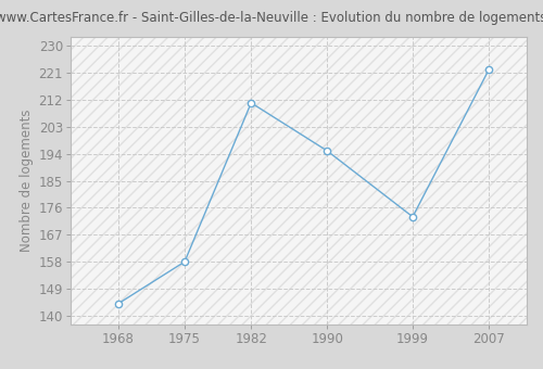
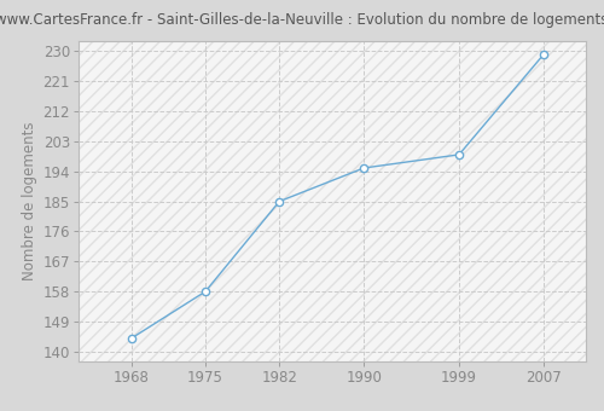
1982: 211 -> 185
1999: 173 -> 199
2007: 222 -> 229
